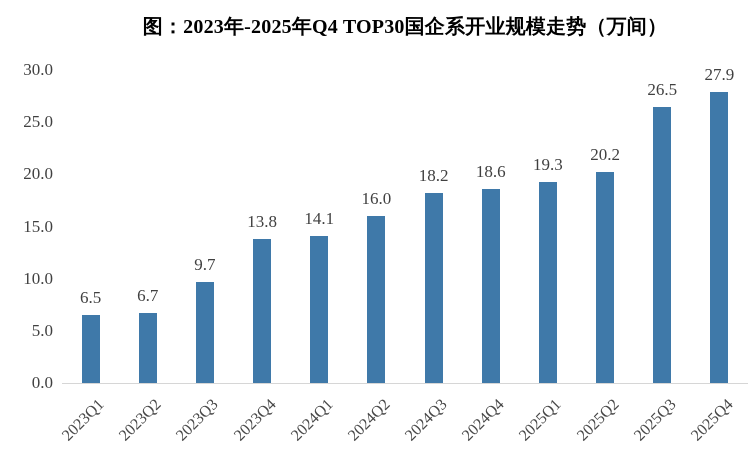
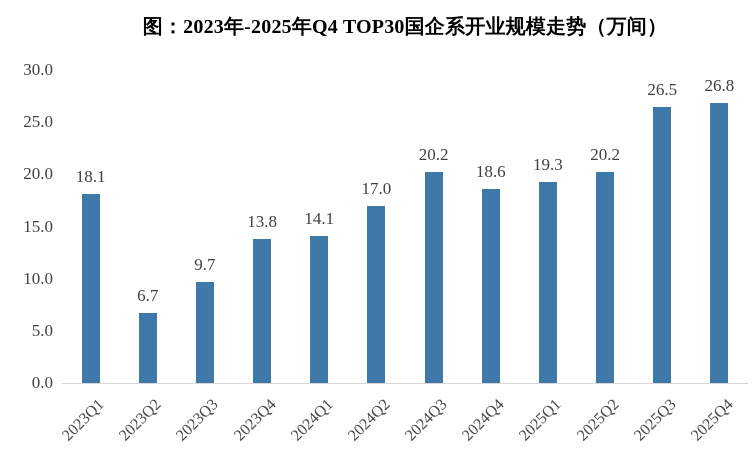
2023Q1: 6.5 -> 18.1
2024Q2: 16.0 -> 17.0
2024Q3: 18.2 -> 20.2
2025Q4: 27.9 -> 26.8
